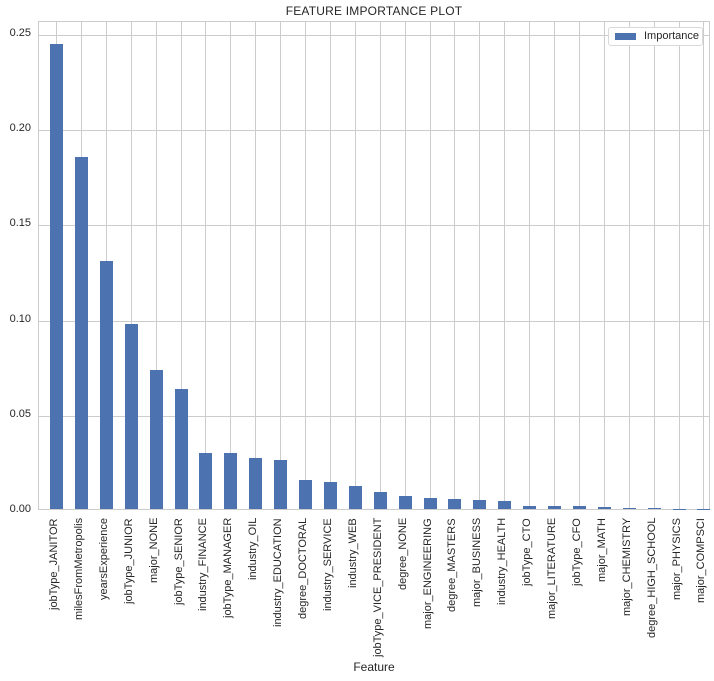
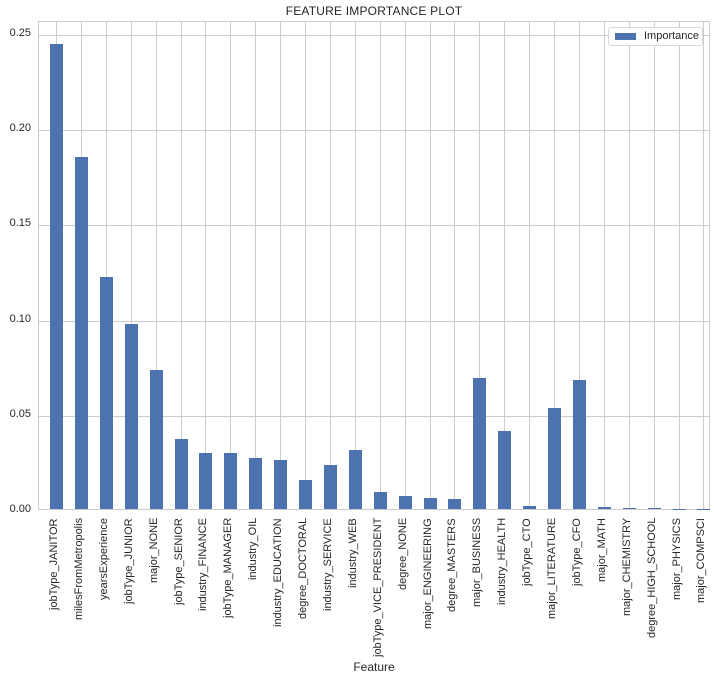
yearsExperience: 0.130 -> 0.122
jobType_SENIOR: 0.063 -> 0.037
industry_SERVICE: 0.014 -> 0.023
industry_WEB: 0.012 -> 0.031
major_BUSINESS: 0.004 -> 0.069
industry_HEALTH: 0.004 -> 0.041
major_LITERATURE: 0.002 -> 0.053
jobType_CFO: 0.002 -> 0.068
